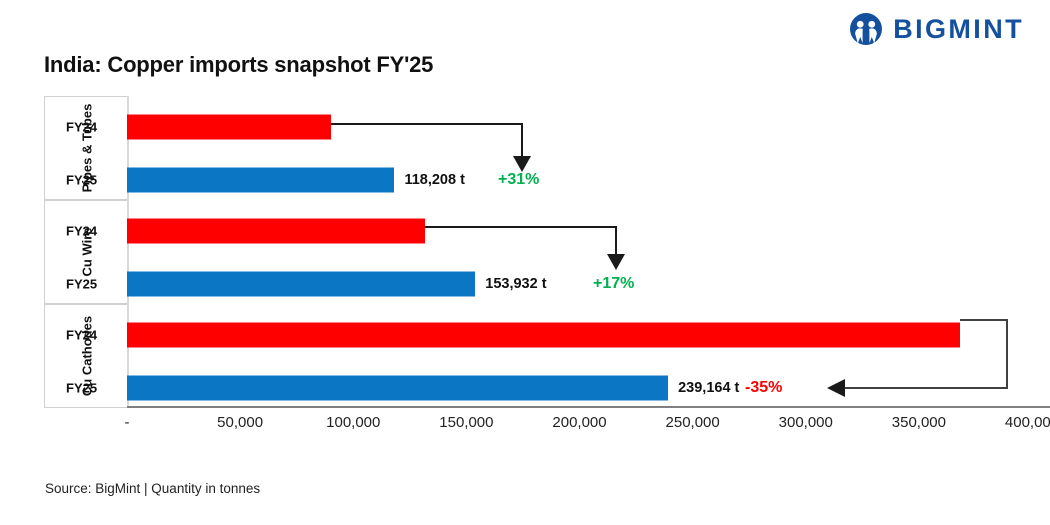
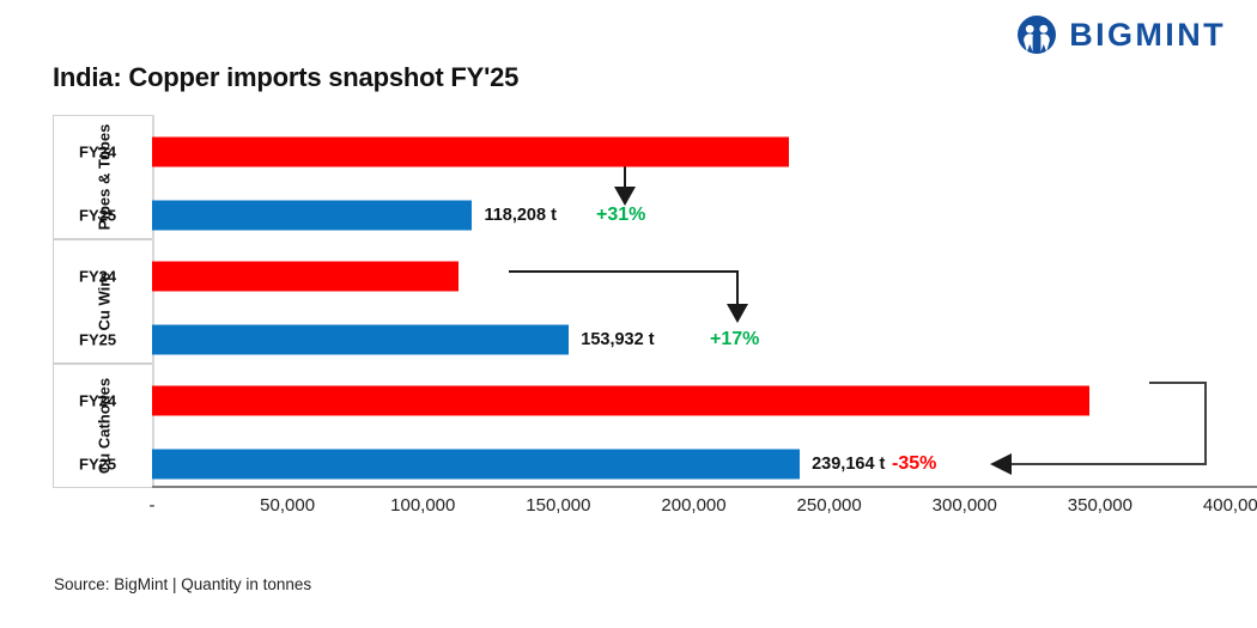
FY24/Pipes & Tubes: 90000 -> 235000
FY24/Cu Wire: 132000 -> 113000
FY24/Cu Cathodes: 368000 -> 346000
